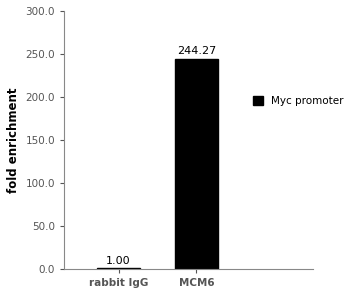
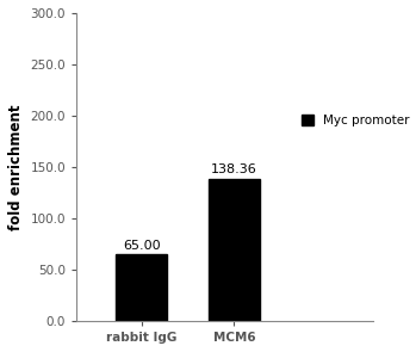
rabbit IgG: 1.00 -> 65.00
MCM6: 244.27 -> 138.36
